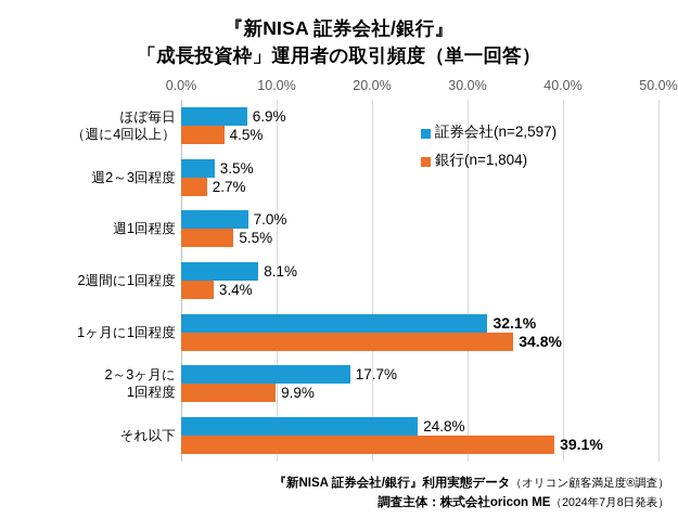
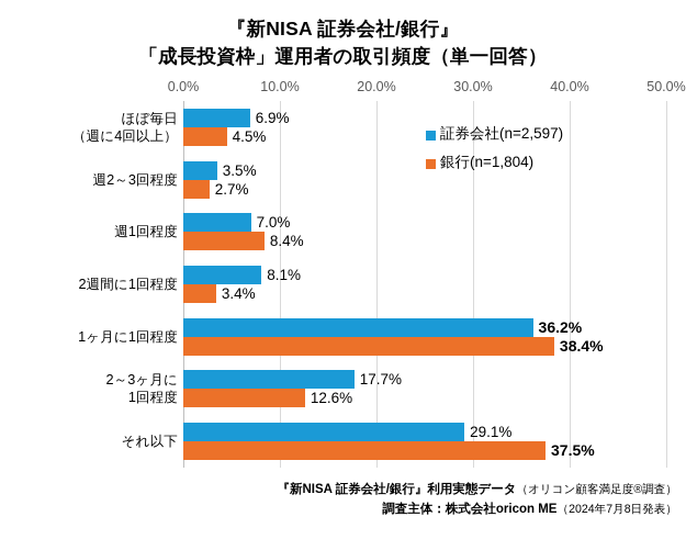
銀行(n=1,804)/週1回程度: 5.5% -> 8.4%
証券会社(n=2,597)/1ヶ月に1回程度: 32.1% -> 36.2%
銀行(n=1,804)/1ヶ月に1回程度: 34.8% -> 38.4%
銀行(n=1,804)/2～3ヶ月に 1回程度: 9.9% -> 12.6%
証券会社(n=2,597)/それ以下: 24.8% -> 29.1%
銀行(n=1,804)/それ以下: 39.1% -> 37.5%
